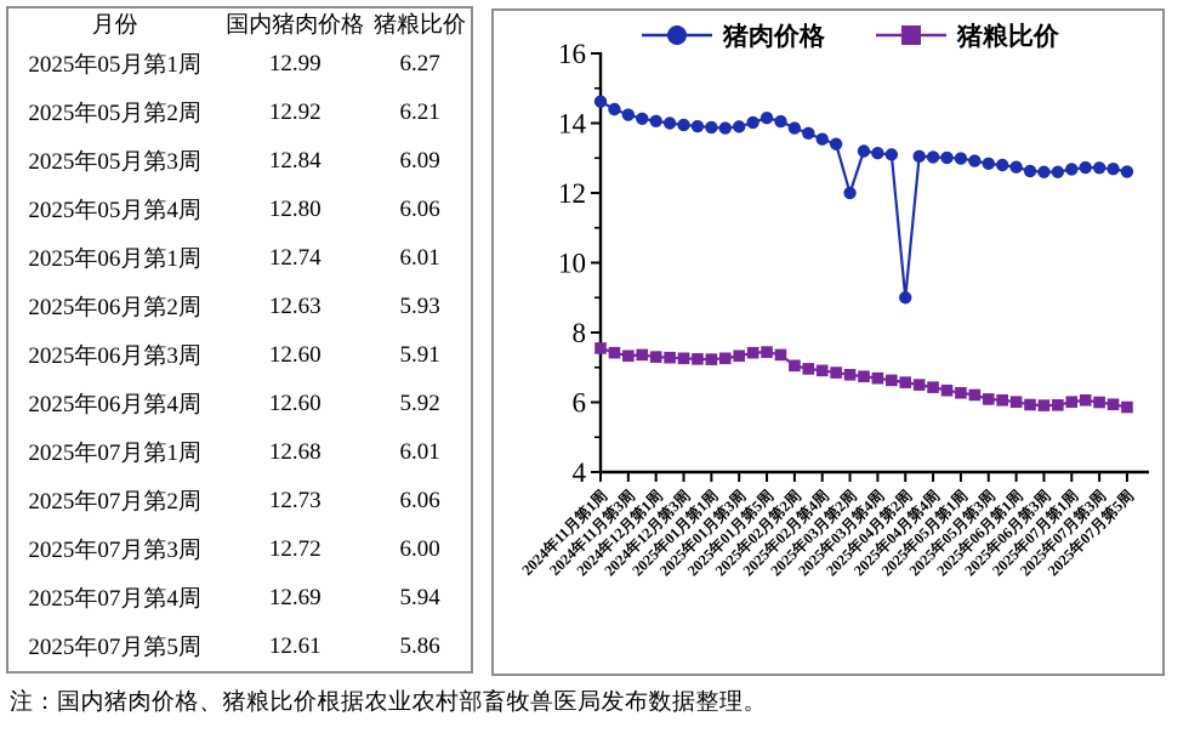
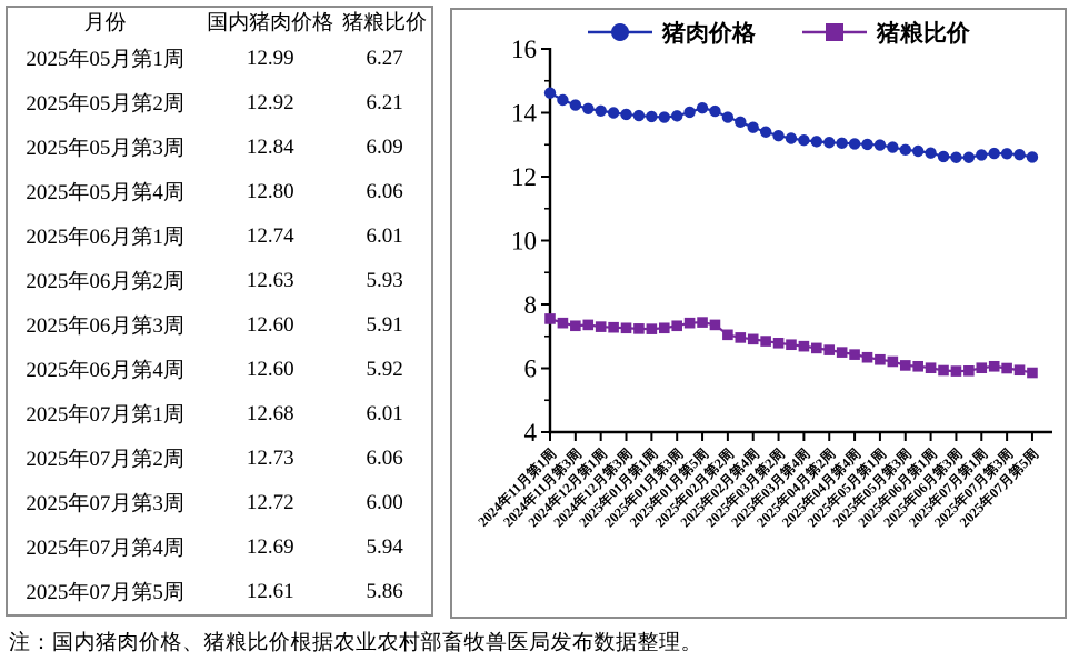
猪肉价格/2025年03月第2周: 12.0 -> 13.3
猪肉价格/2025年04月第2周: 9.0 -> 13.1
